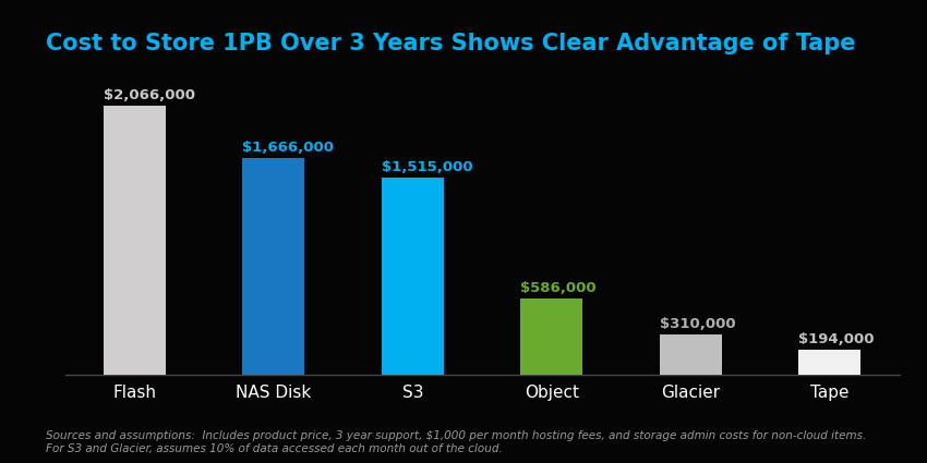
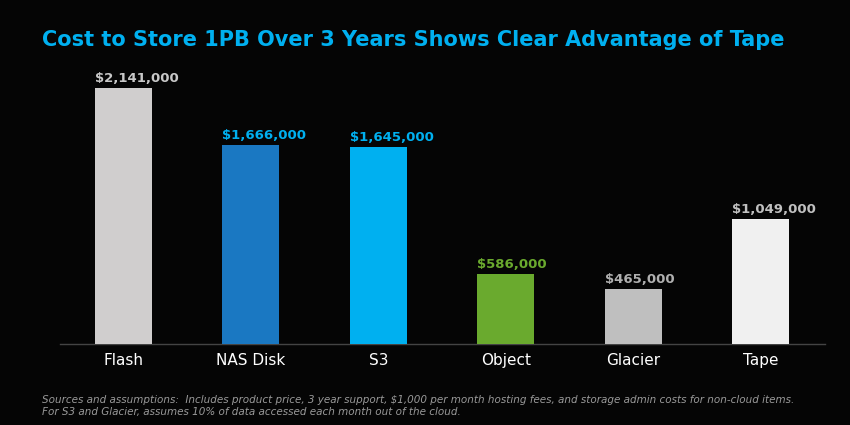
Flash: $2,066,000 -> $2,141,000
S3: $1,515,000 -> $1,645,000
Glacier: $310,000 -> $465,000
Tape: $194,000 -> $1,049,000
